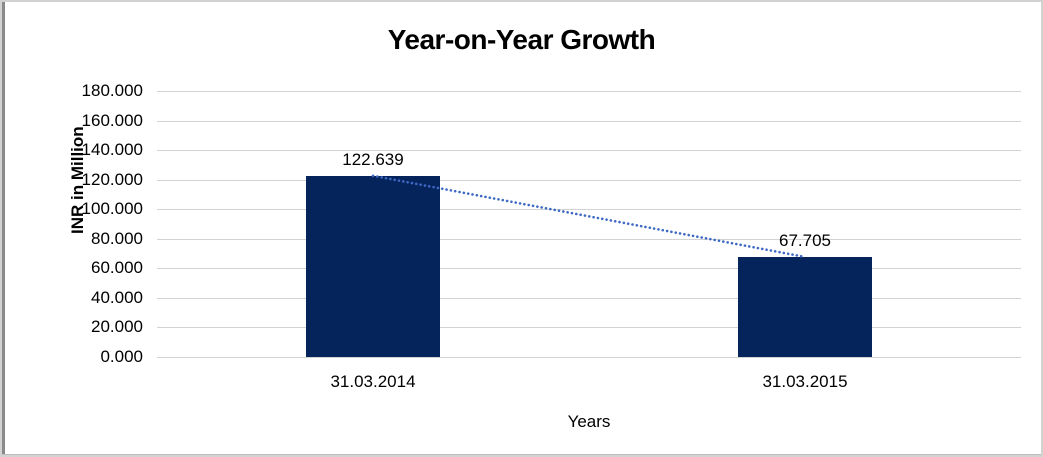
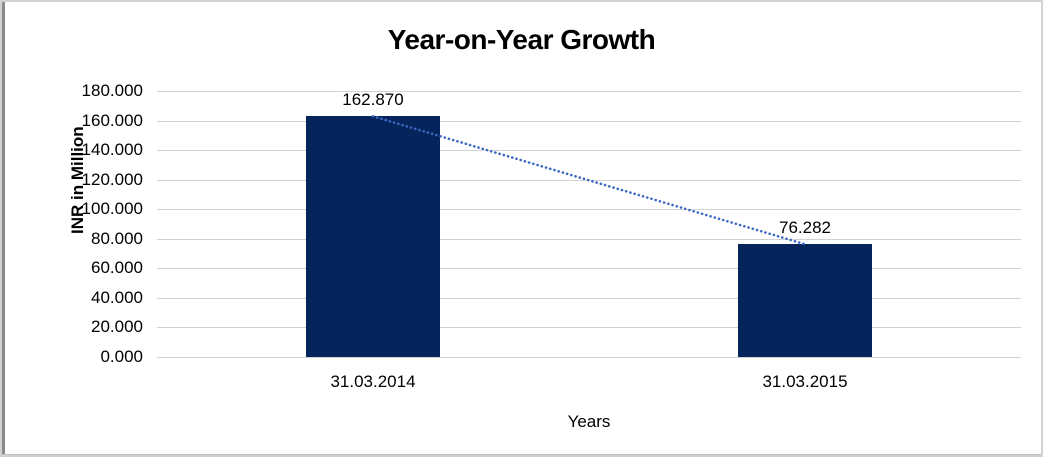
31.03.2014: 122.639 -> 162.870
31.03.2015: 67.705 -> 76.282
